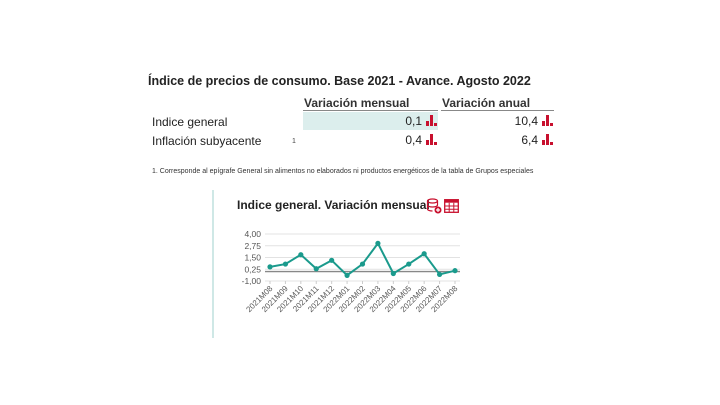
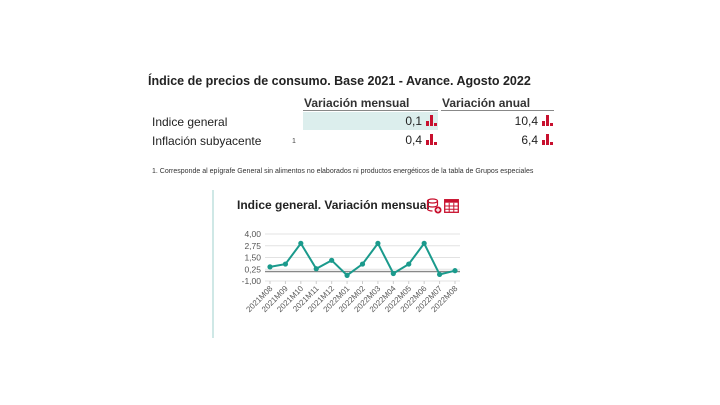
2021M10: 2 -> 3
2022M06: 2 -> 3
